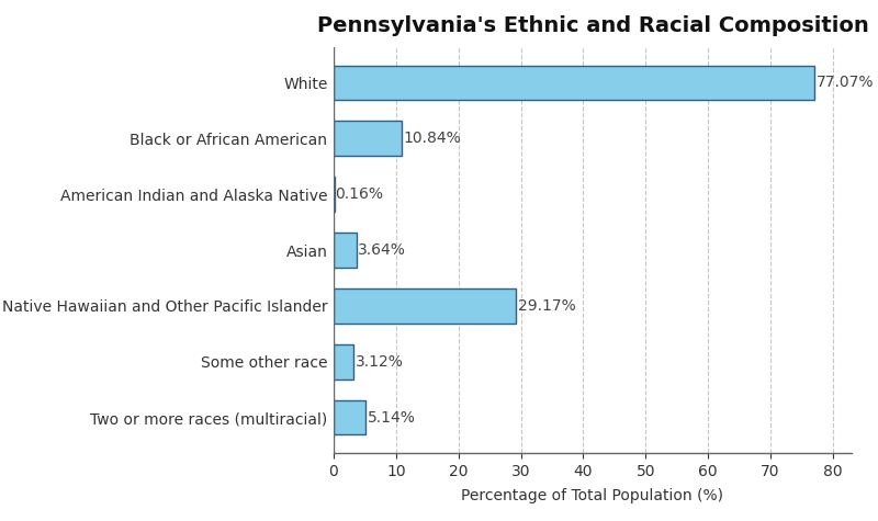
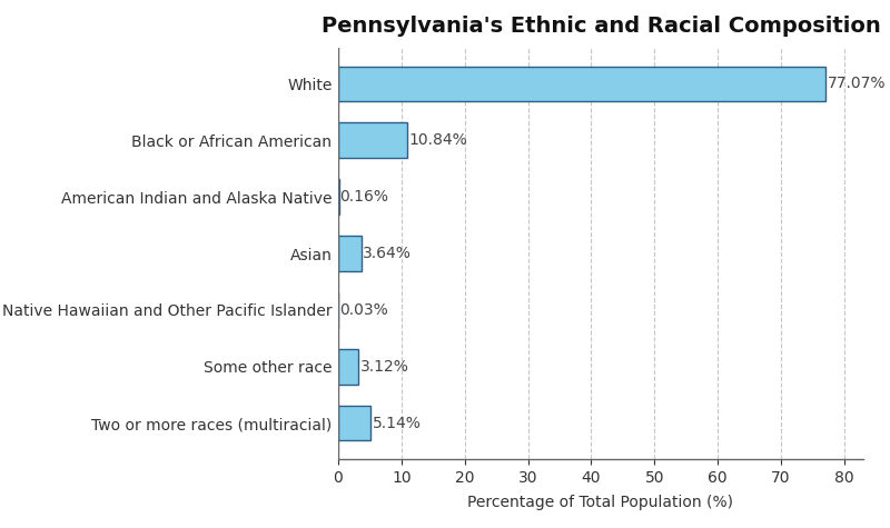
Native Hawaiian and Other Pacific Islander: 29.17% -> 0.03%
